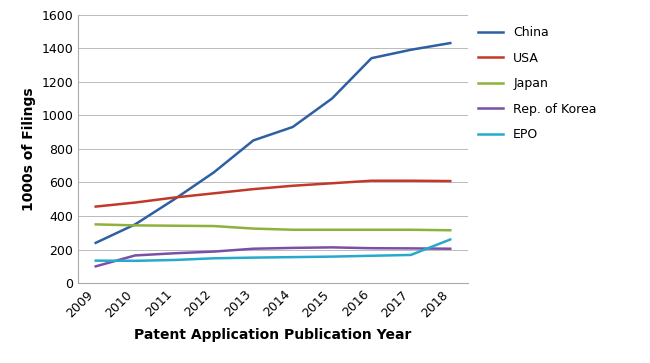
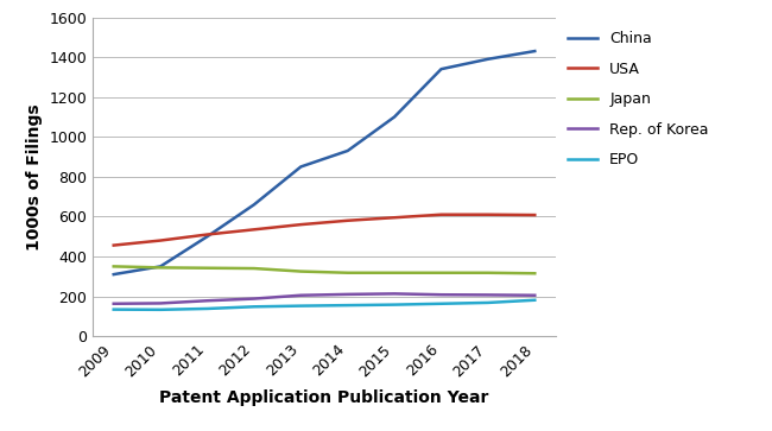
China/2009: 240 -> 310
Rep. of Korea/2009: 100 -> 160
EPO/2018: 260 -> 180
